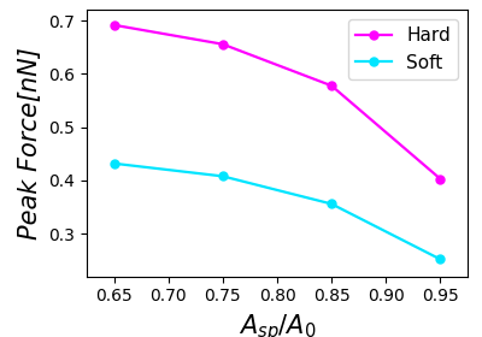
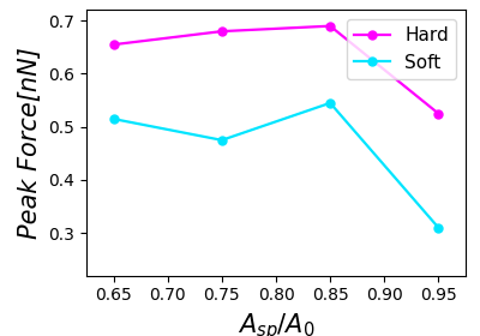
Hard/0.65: 0.692 -> 0.655
Soft/0.65: 0.432 -> 0.515
Hard/0.75: 0.656 -> 0.680
Soft/0.75: 0.408 -> 0.475
Hard/0.85: 0.578 -> 0.690
Soft/0.85: 0.356 -> 0.545
Hard/0.95: 0.403 -> 0.525
Soft/0.95: 0.252 -> 0.310
